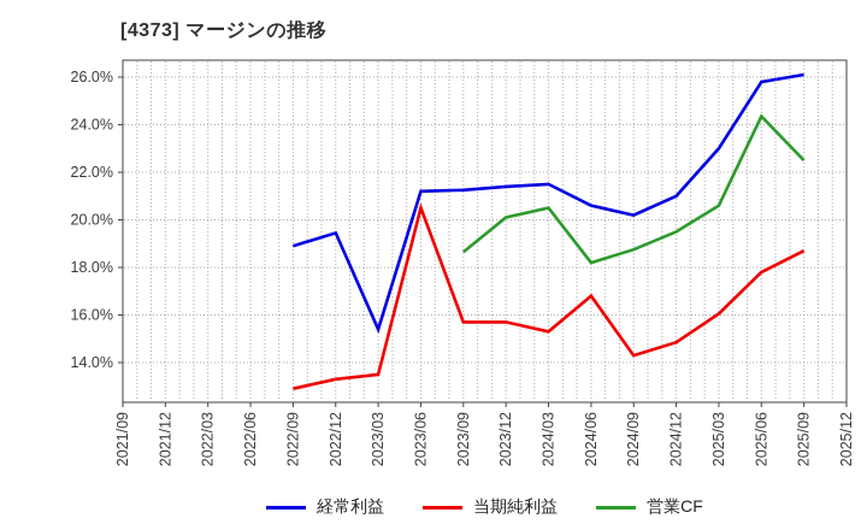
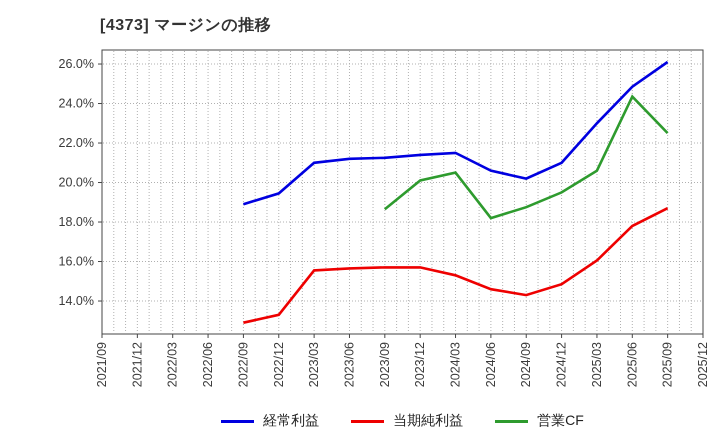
経常利益/2023/03: 15.4% -> 21.0%
当期純利益/2023/03: 13.5% -> 15.6%
当期純利益/2023/06: 20.5% -> 15.7%
当期純利益/2024/06: 16.8% -> 14.6%
経常利益/2025/06: 25.8% -> 24.9%
